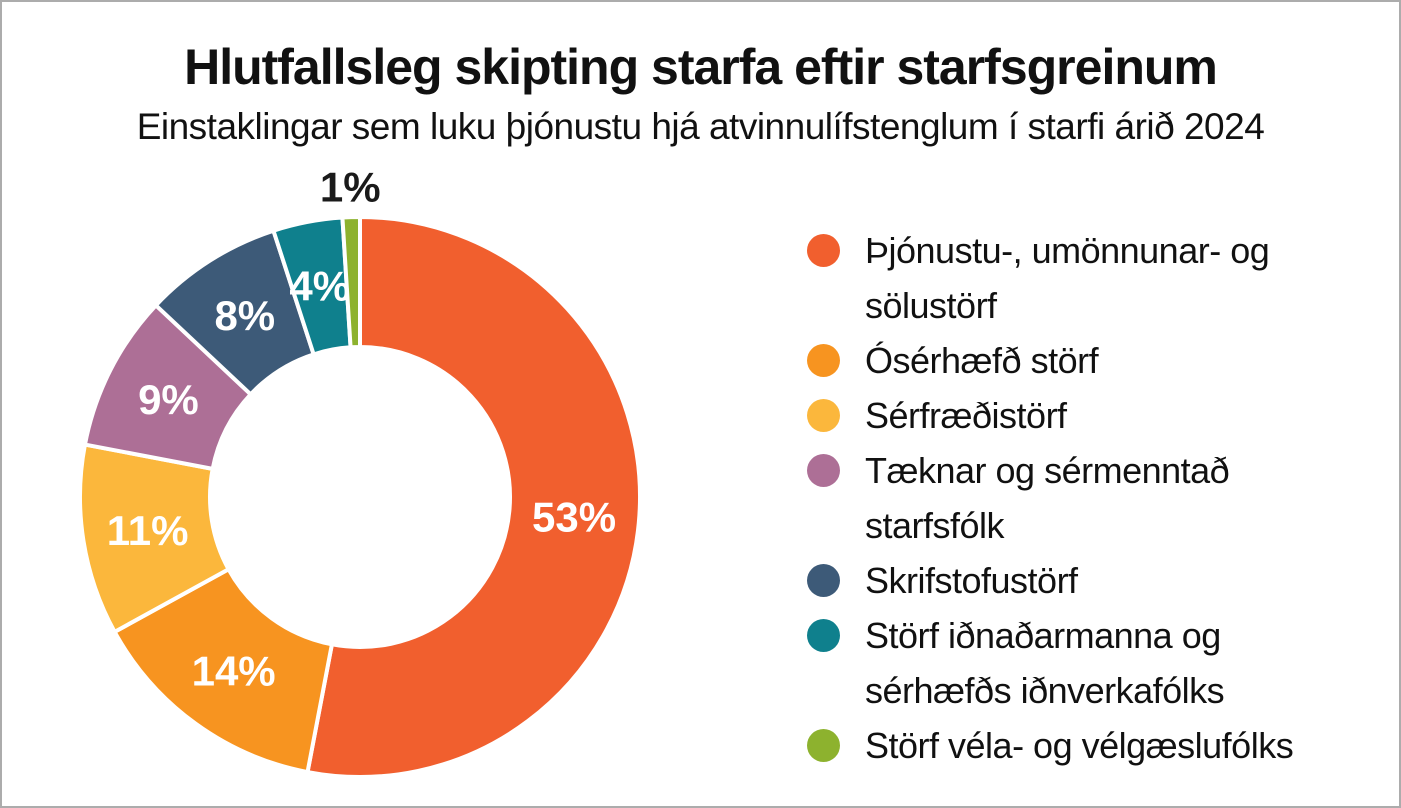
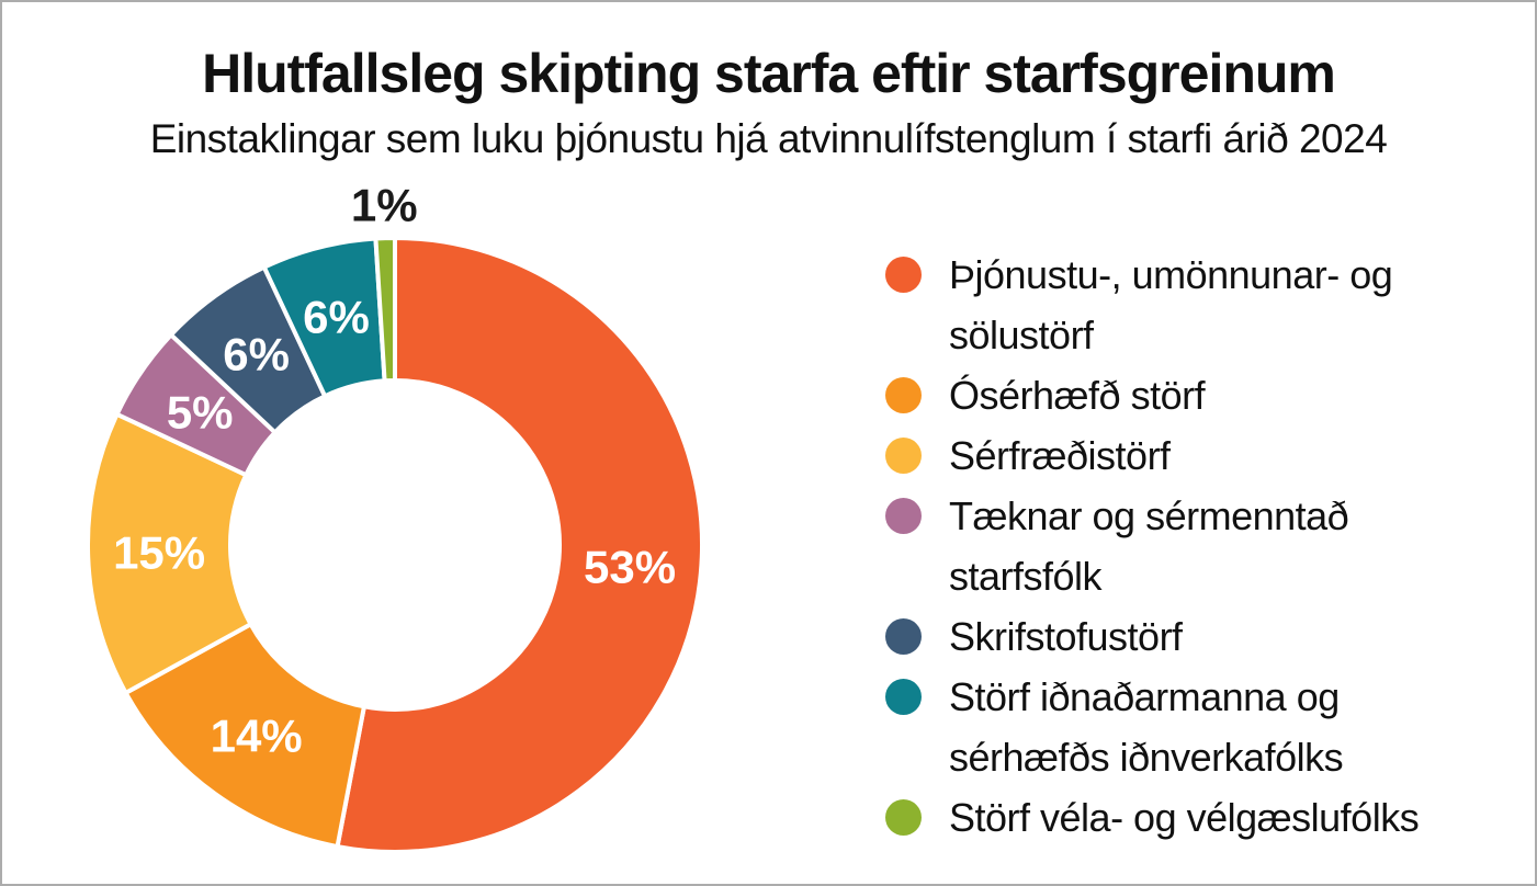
Sérfræðistörf: 11% -> 15%
Tæknar og sérmenntað starfsfólk: 9% -> 5%
Skrifstofustörf: 8% -> 6%
Störf iðnaðarmanna og sérhæfðs iðnverkafólks: 4% -> 6%
